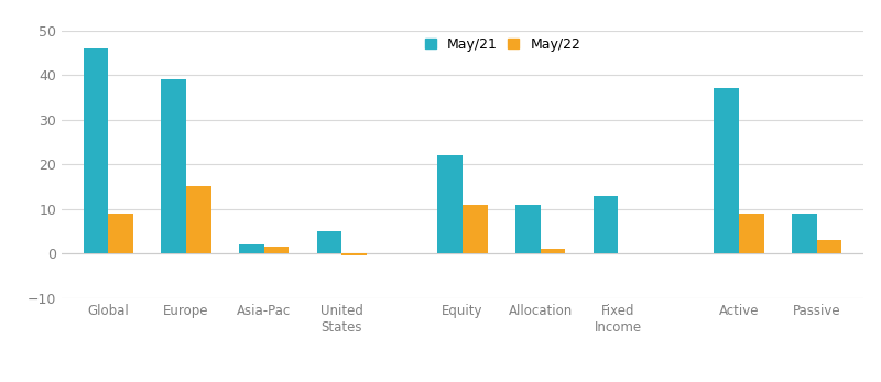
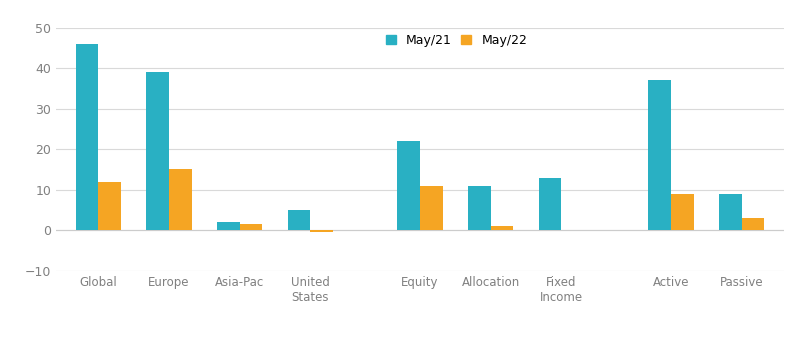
May/22/Global: 9.0 -> 12.0
